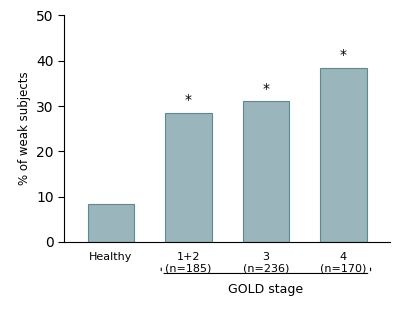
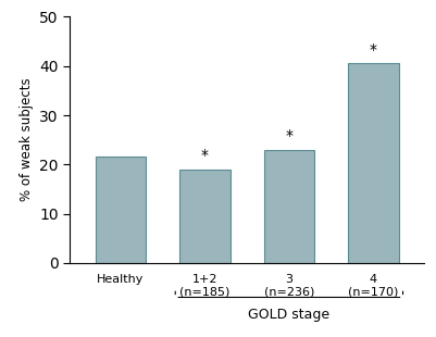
Healthy: 8.3 -> 21.5
1+2 (n=185): 28.5 -> 19.0
3 (n=236): 31.0 -> 23.0
4 (n=170): 38.5 -> 40.5
